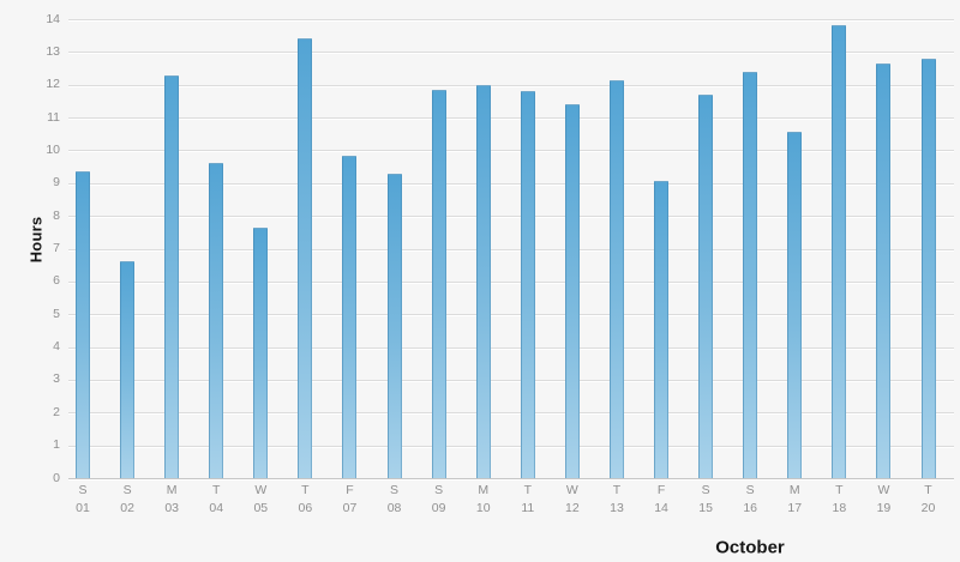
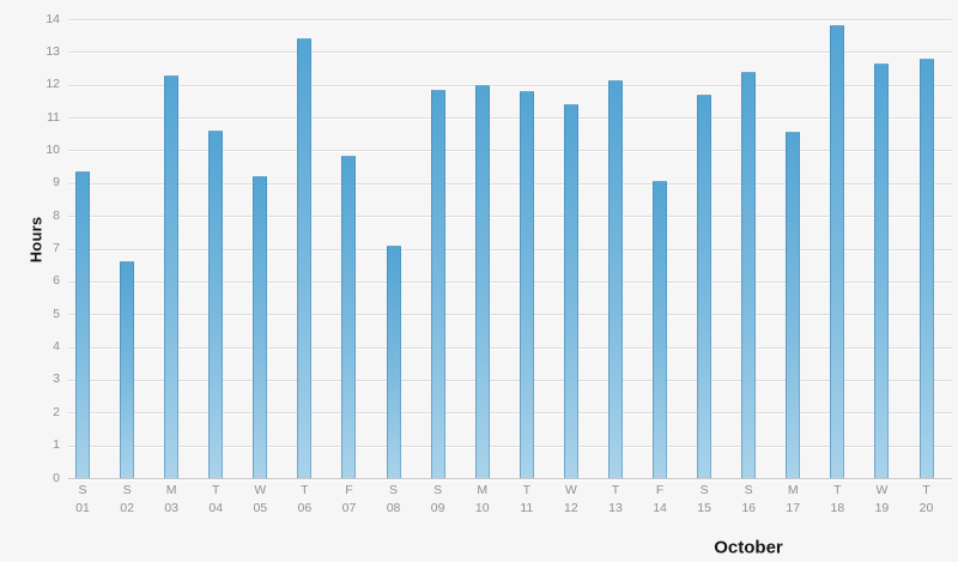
04: 9.6 -> 10.6
05: 7.7 -> 9.2
08: 9.3 -> 7.1
